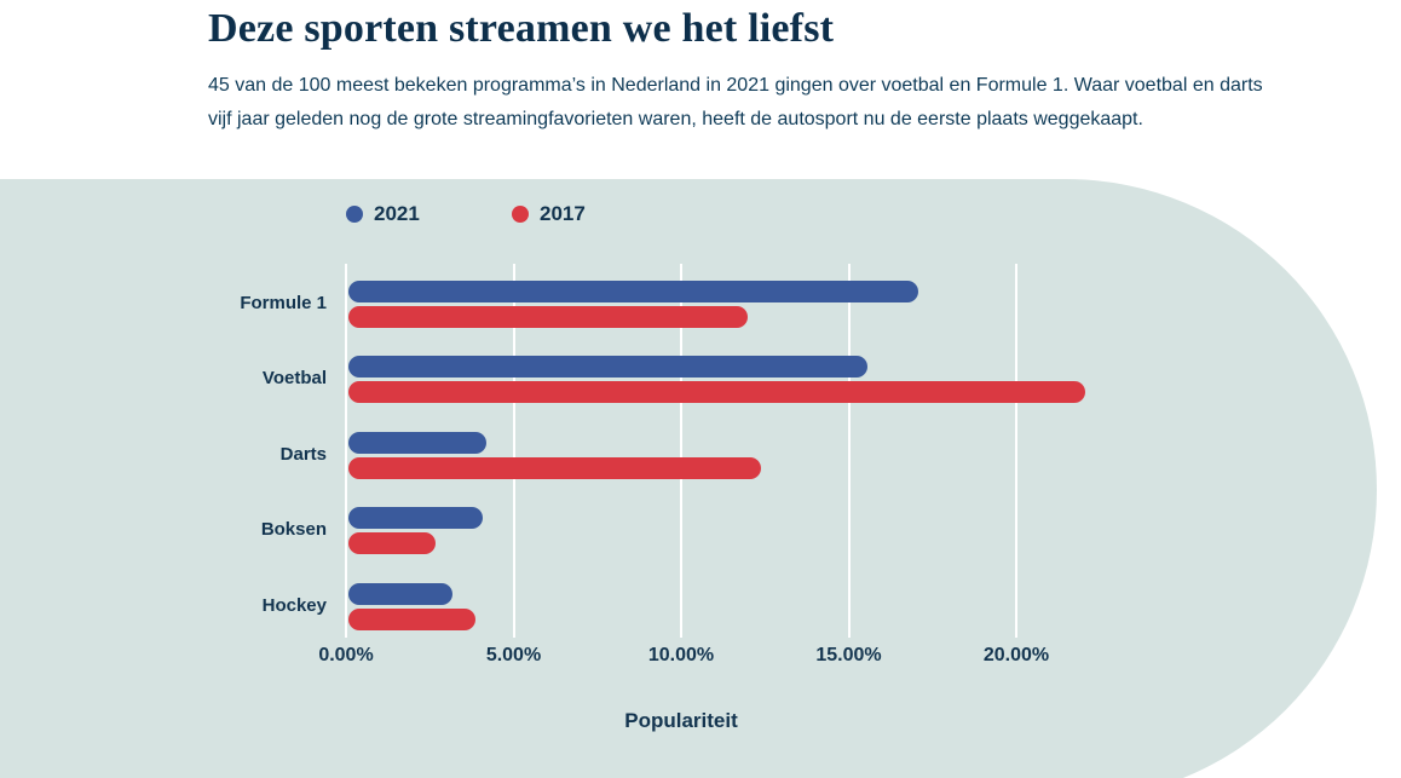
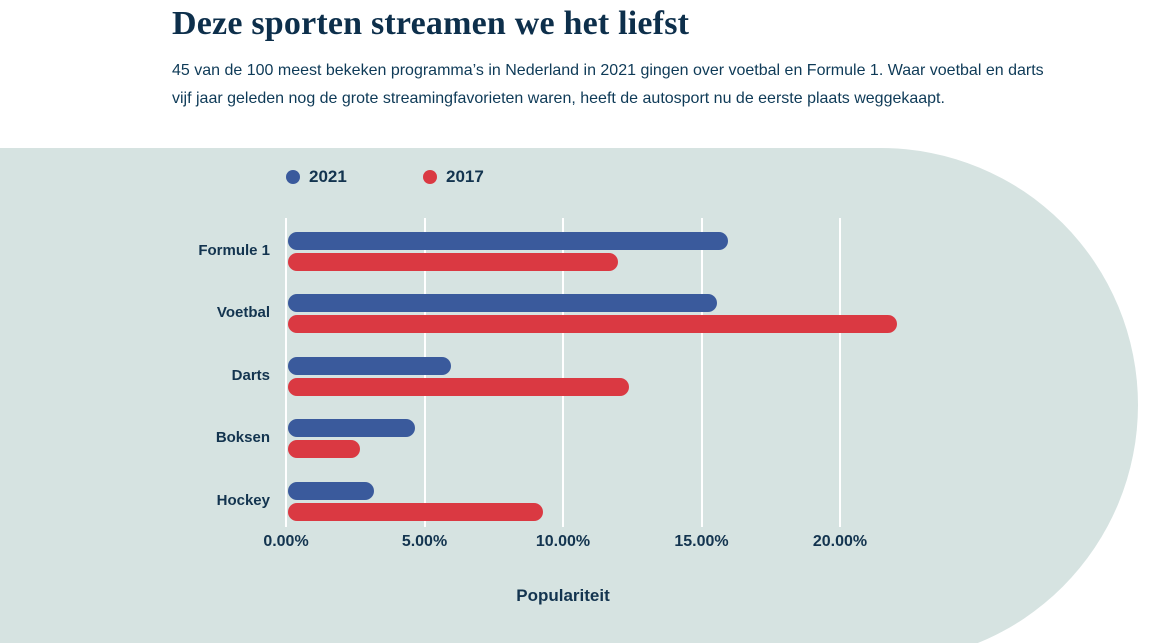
2021/Formule 1: 17.0% -> 15.9%
2021/Darts: 4.1% -> 5.9%
2021/Boksen: 4.0% -> 4.6%
2017/Hockey: 3.8% -> 9.2%
